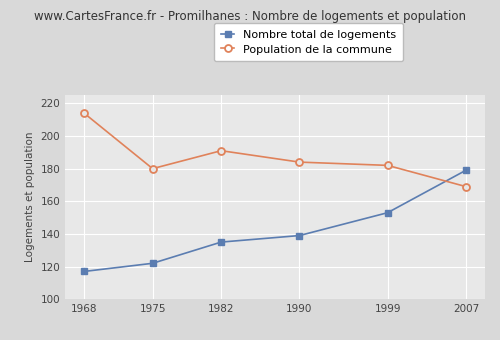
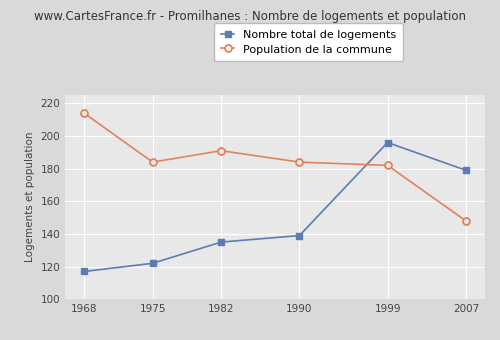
Population de la commune/1975: 180 -> 184
Nombre total de logements/1999: 153 -> 196
Population de la commune/2007: 169 -> 148
